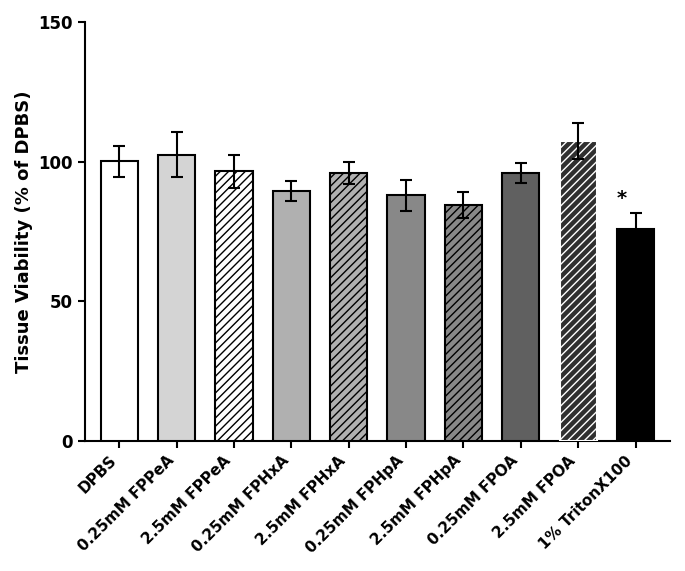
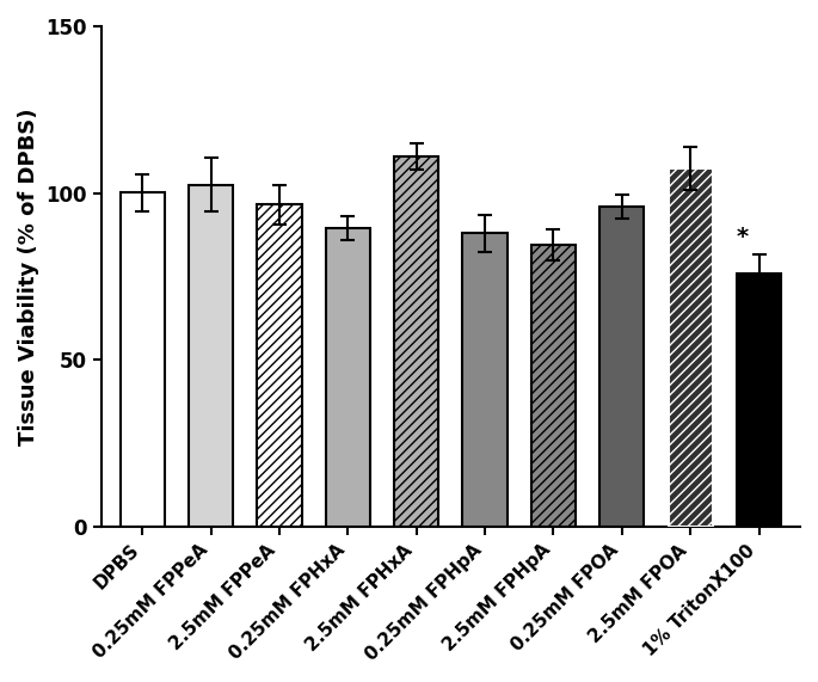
2.5mM FPHxA: 96.0 -> 111.0
